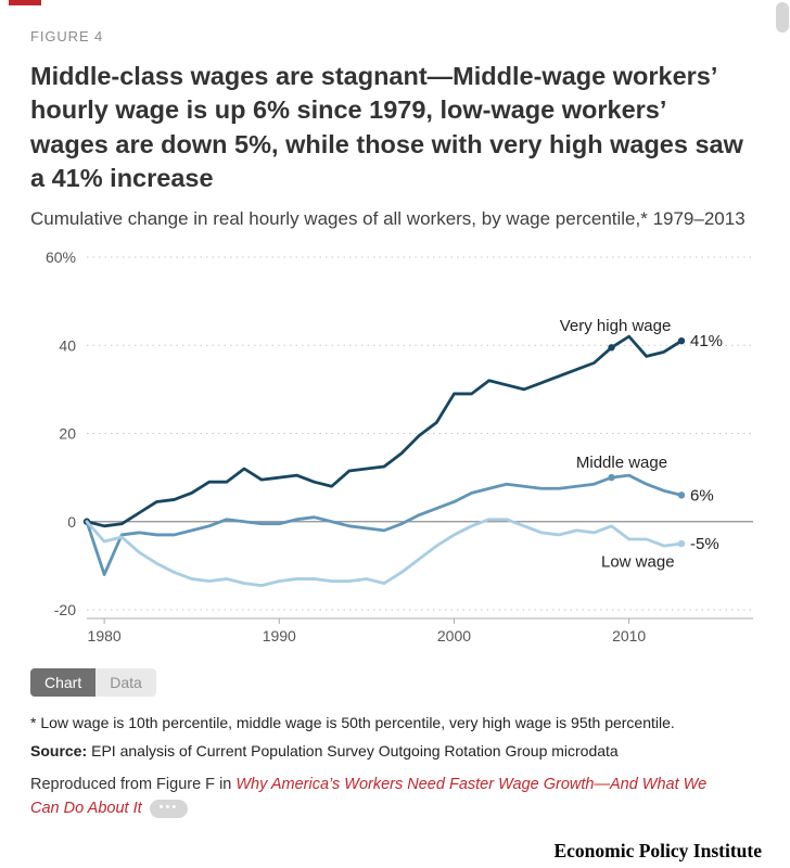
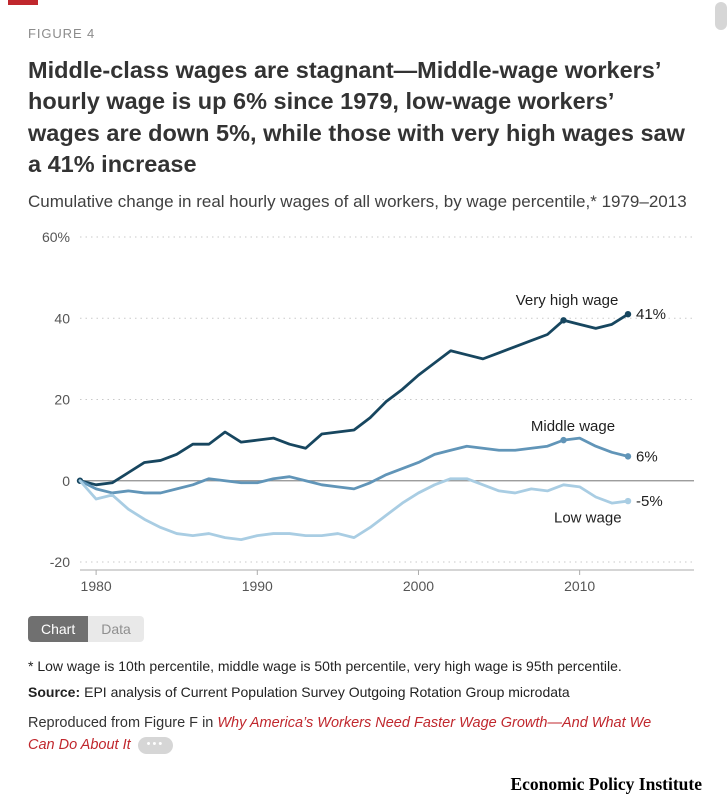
Middle wage/1980: -12% -> -2%
Very high wage/2000: 29% -> 26%
Very high wage/2010: 42% -> 38%
Low wage/2010: -4% -> -2%
